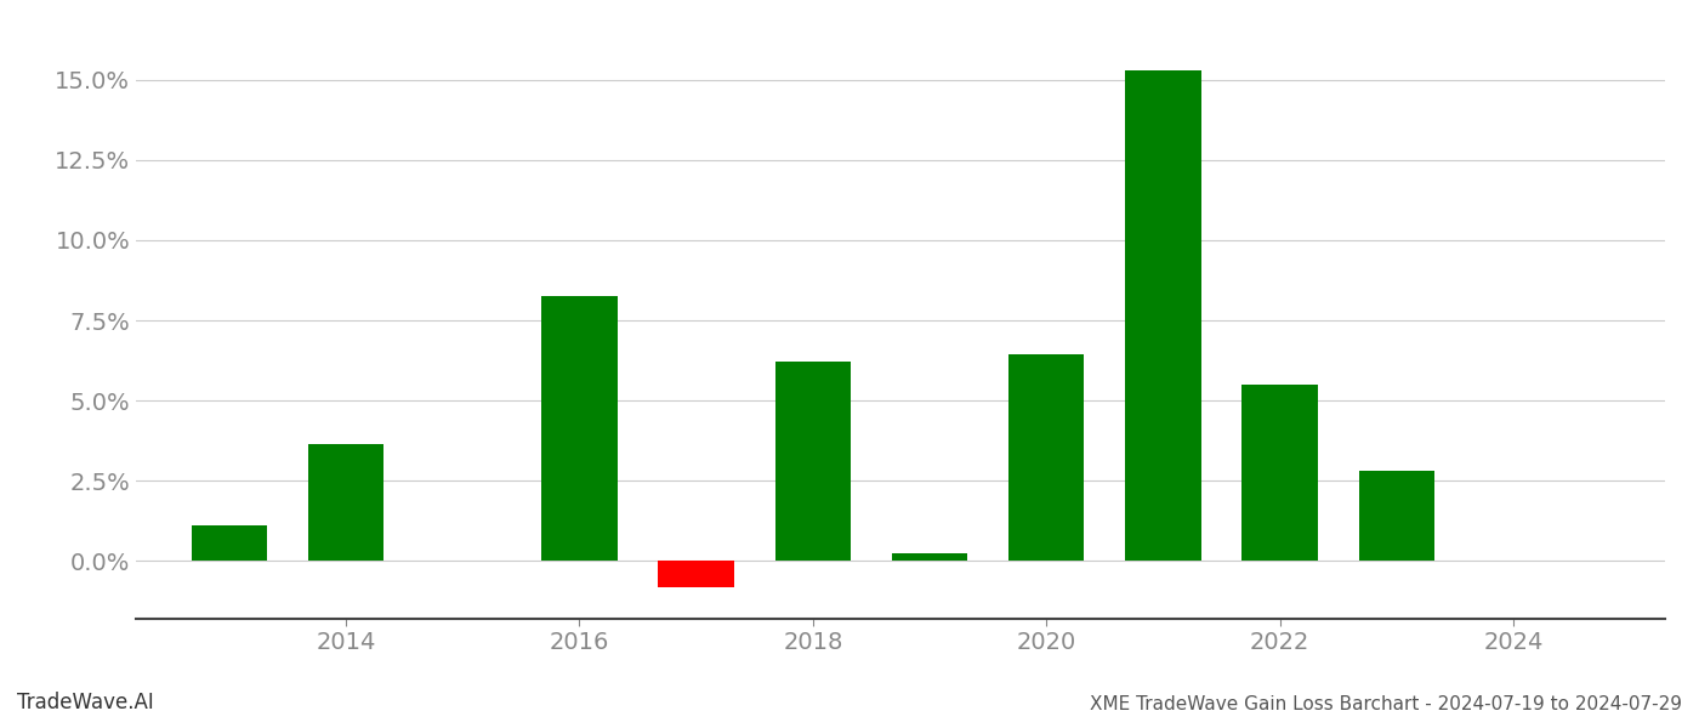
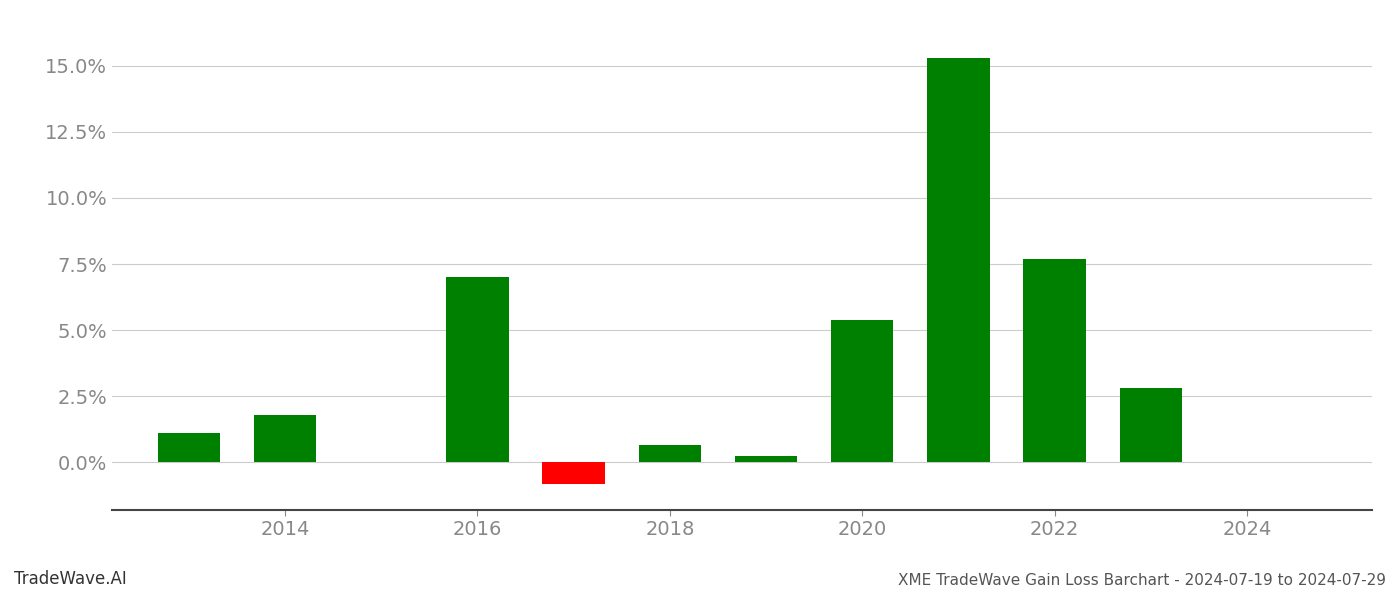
2014: 3.65% -> 1.80%
2016: 8.25% -> 7.00%
2018: 6.20% -> 0.65%
2020: 6.45% -> 5.40%
2022: 5.50% -> 7.70%
